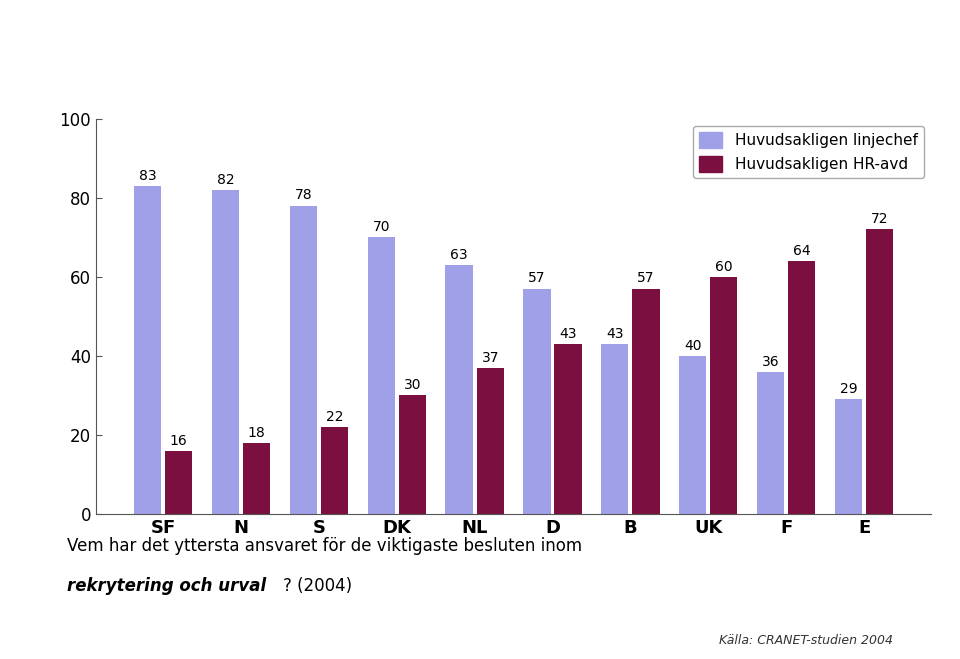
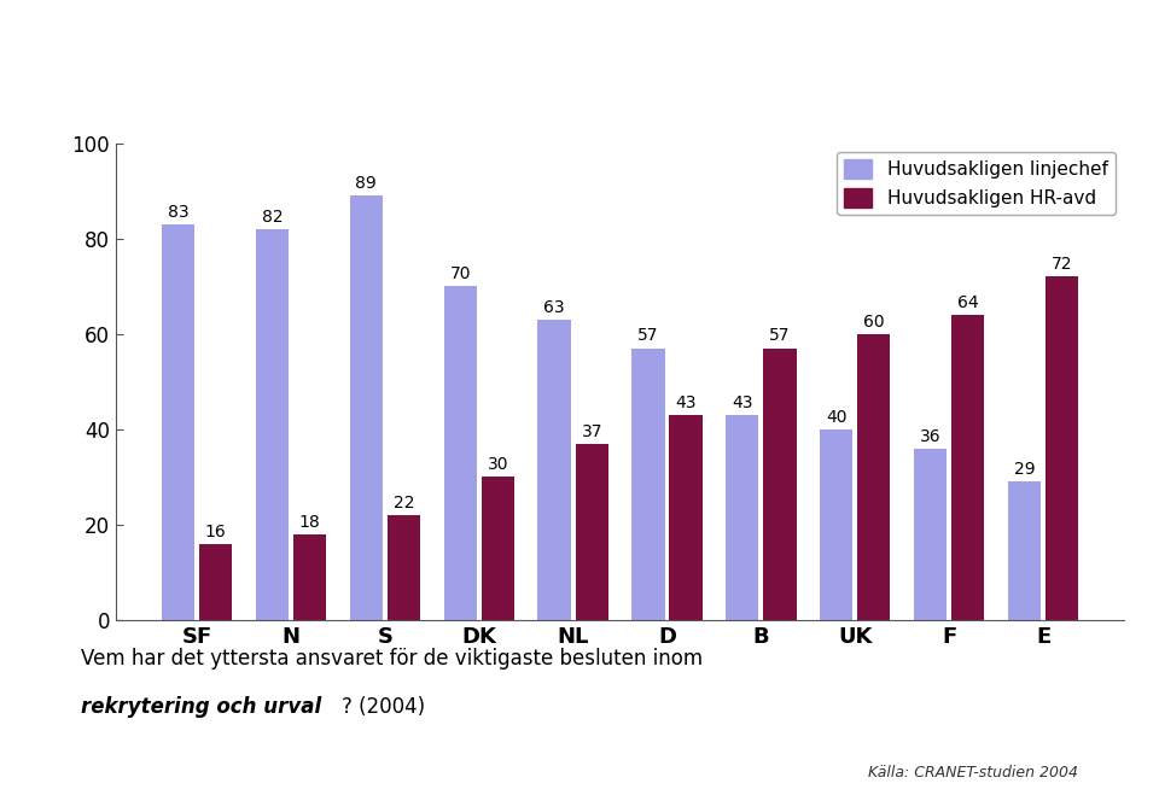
Huvudsakligen linjechef/S: 78 -> 89
